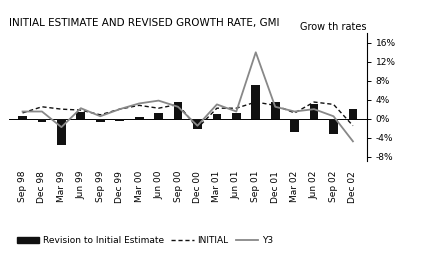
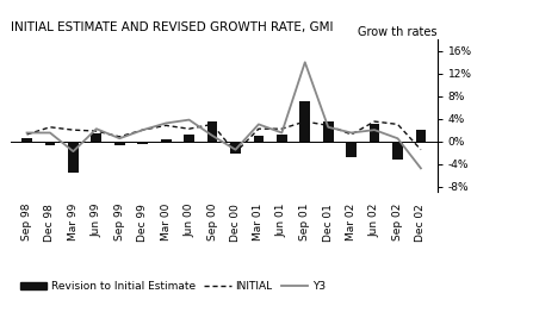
Y3/Sep 00: 2.5% -> 1.0%
